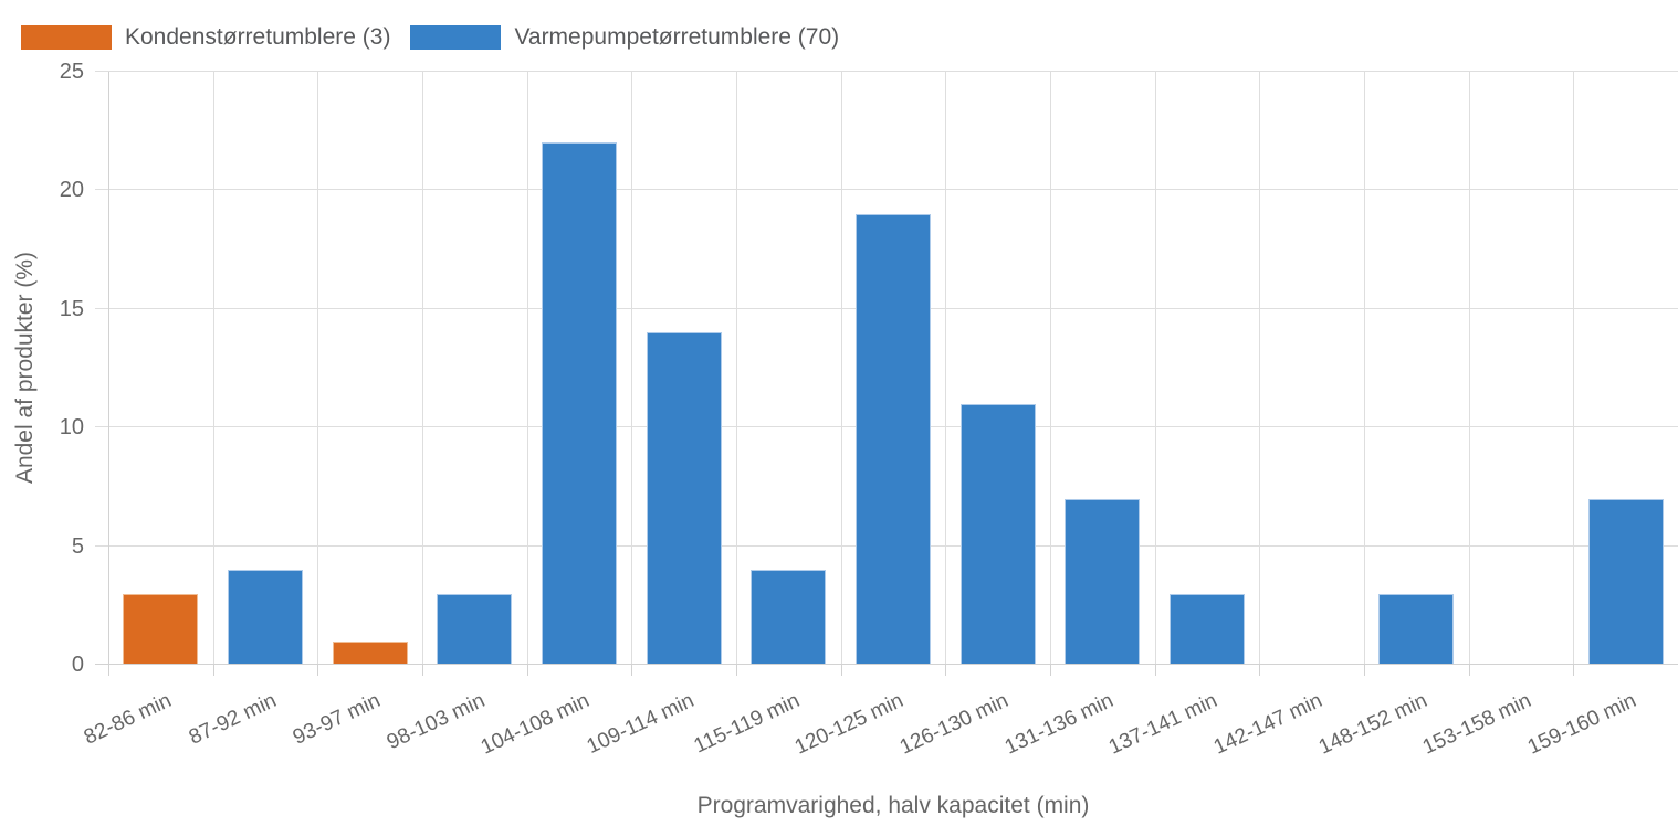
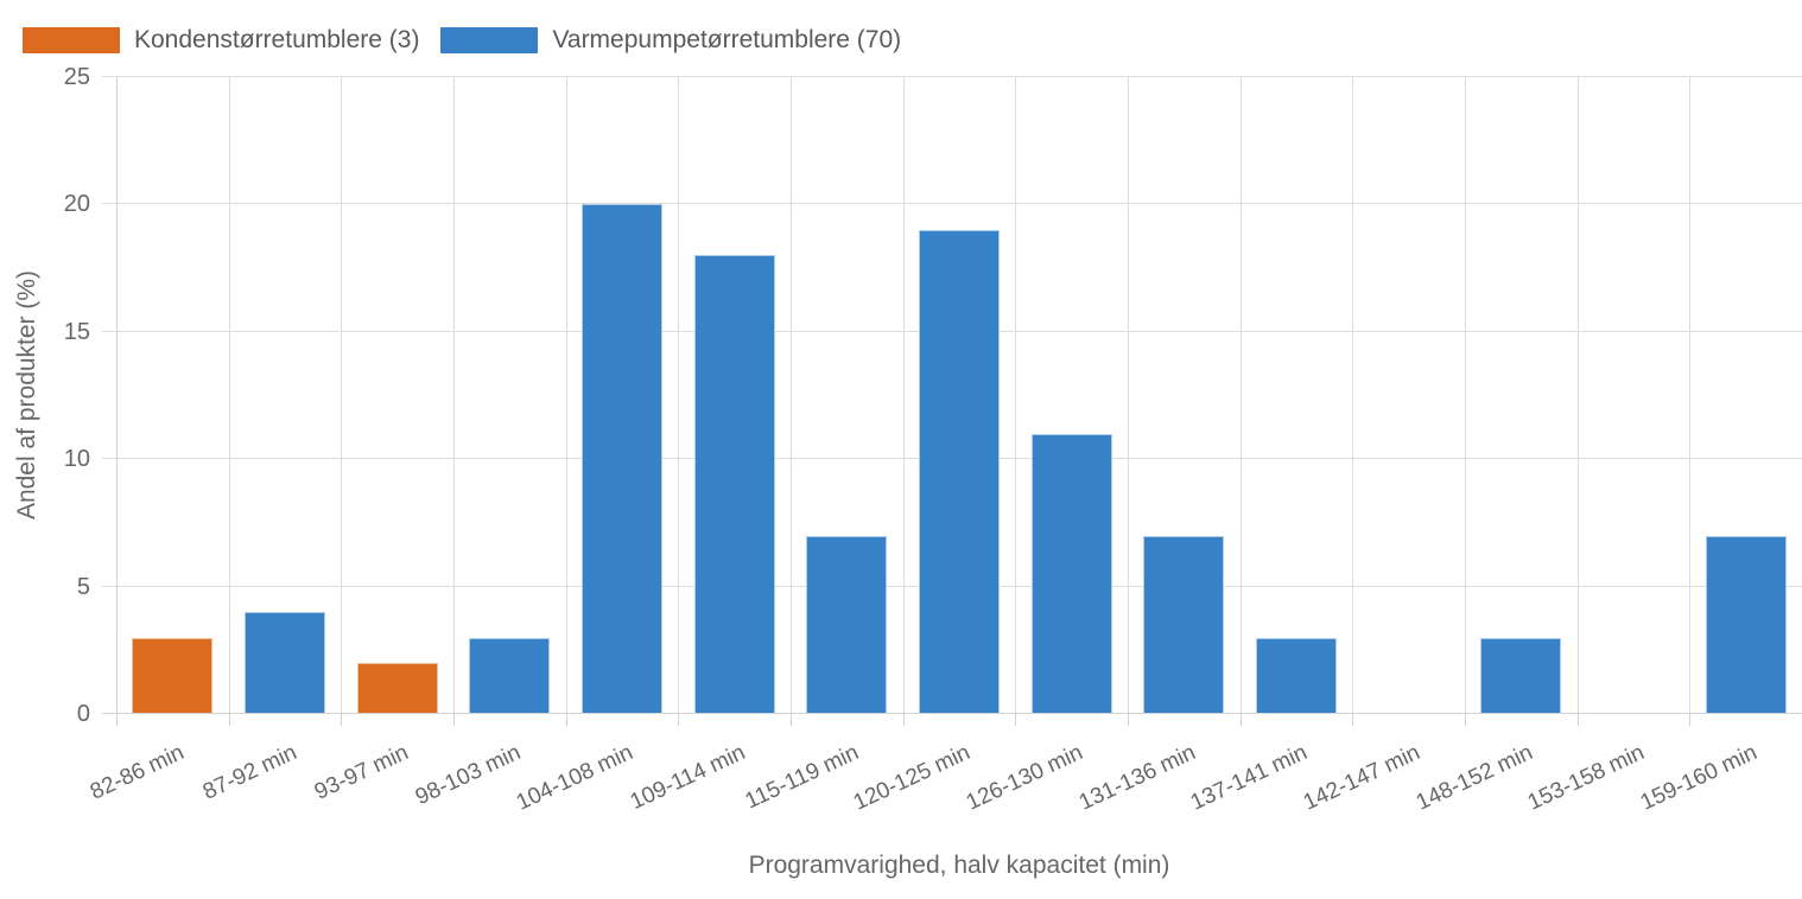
Kondenstørretumblere (3)/93-97 min: 1 -> 2
Varmepumpetørretumblere (70)/104-108 min: 22 -> 20
Varmepumpetørretumblere (70)/109-114 min: 14 -> 18
Varmepumpetørretumblere (70)/115-119 min: 4 -> 7
